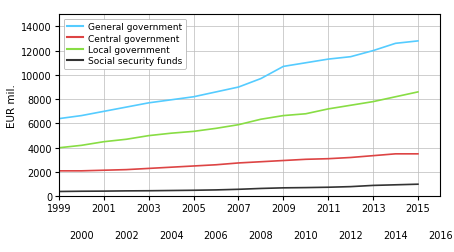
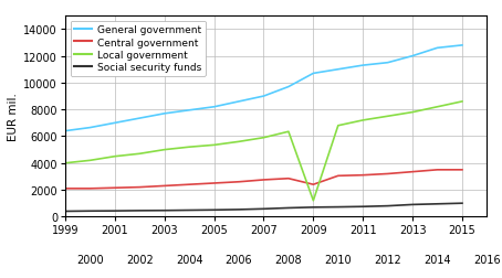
Central government/2009: 3000 -> 2400
Local government/2009: 6600 -> 1200
